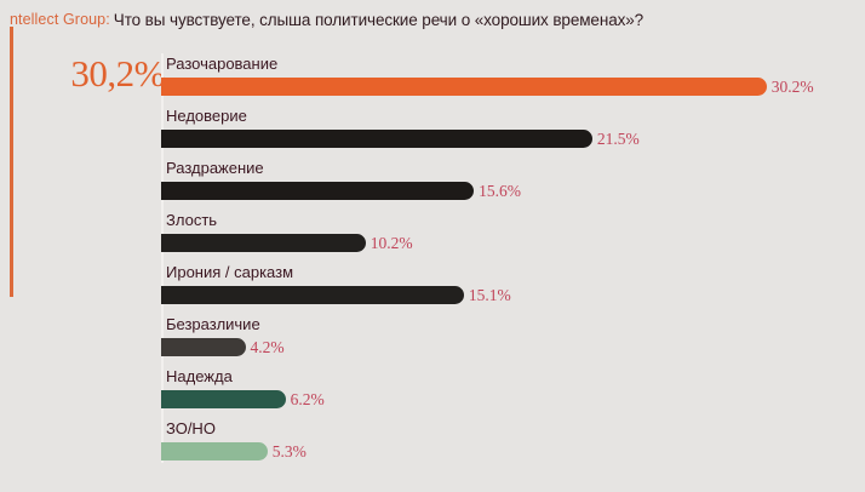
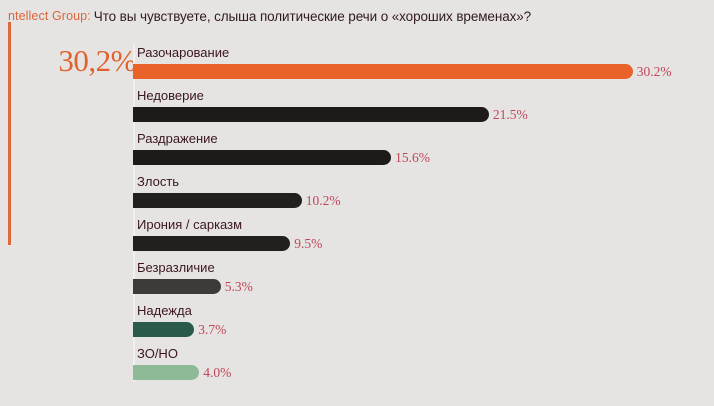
Ирония / сарказм: 15.1% -> 9.5%
Безразличие: 4.2% -> 5.3%
Надежда: 6.2% -> 3.7%
ЗО/НО: 5.3% -> 4.0%
